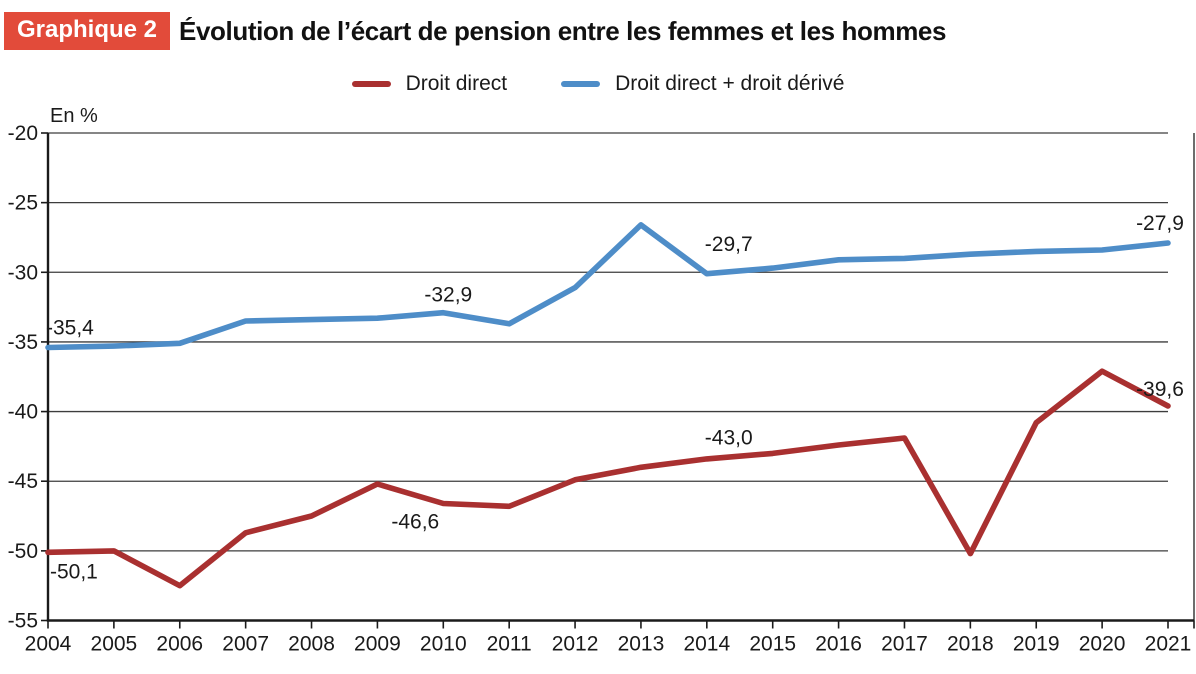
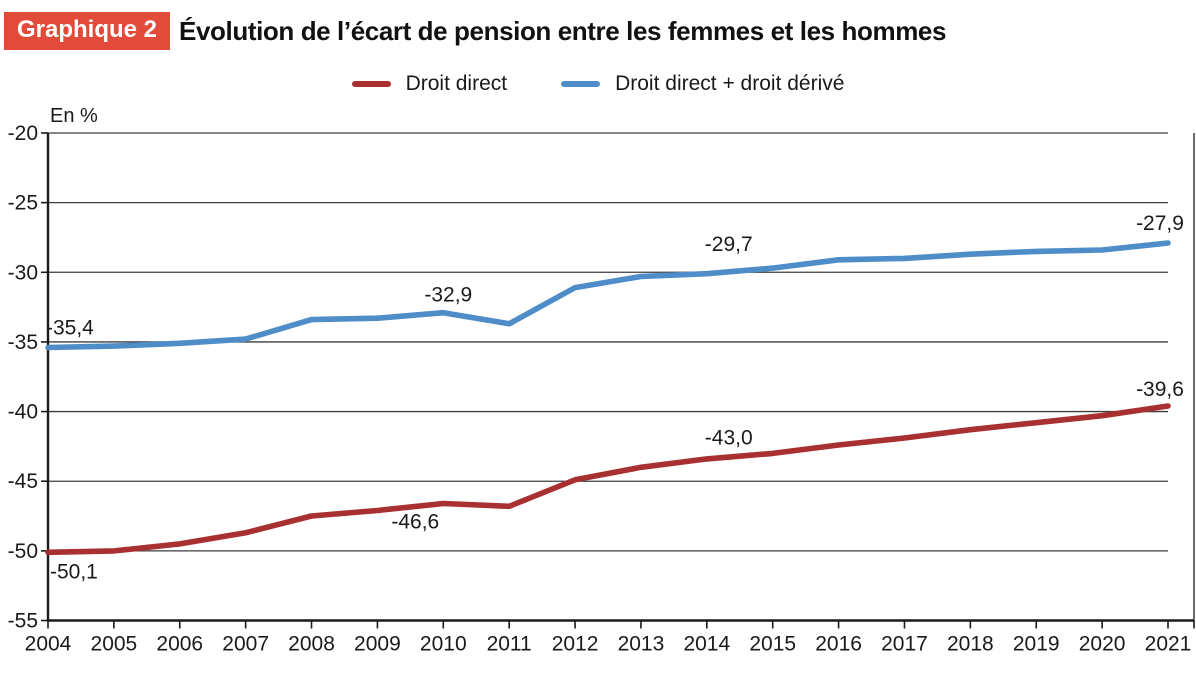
Droit direct/2006: -52.5 -> -49.5
Droit direct + droit dérivé/2007: -33.5 -> -34.8
Droit direct/2009: -45.2 -> -47.1
Droit direct + droit dérivé/2013: -26.6 -> -30.3
Droit direct/2018: -50.2 -> -41.3
Droit direct/2020: -37.1 -> -40.3
